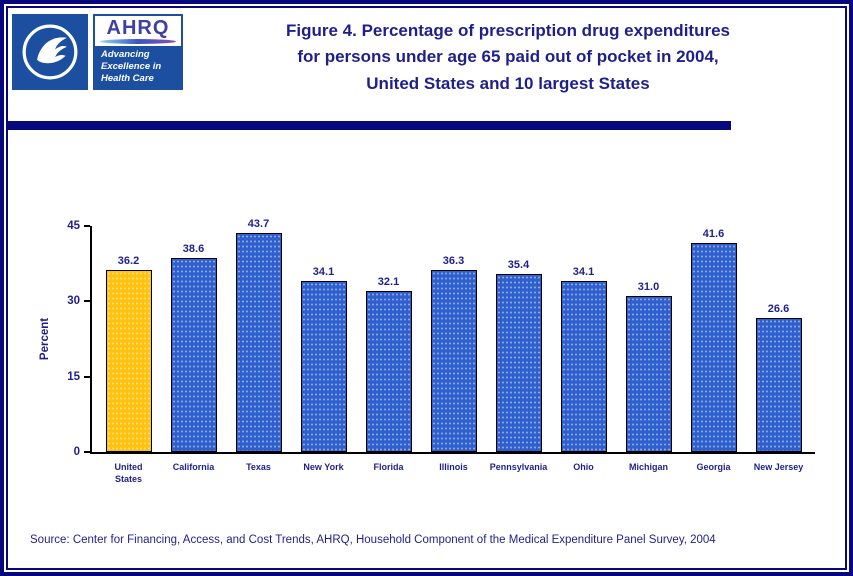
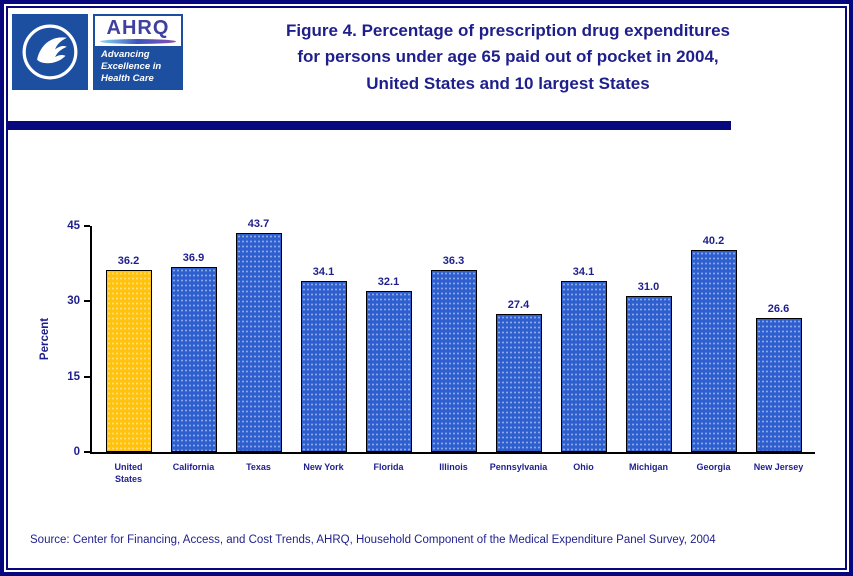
California: 38.6 -> 36.9
Pennsylvania: 35.4 -> 27.4
Georgia: 41.6 -> 40.2
